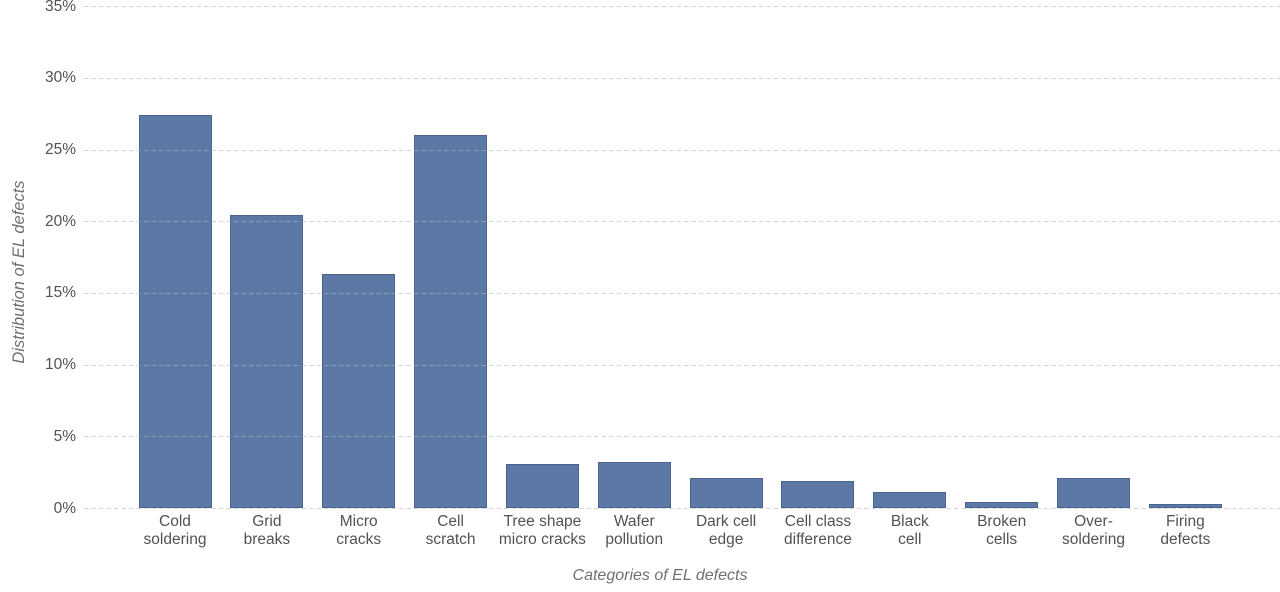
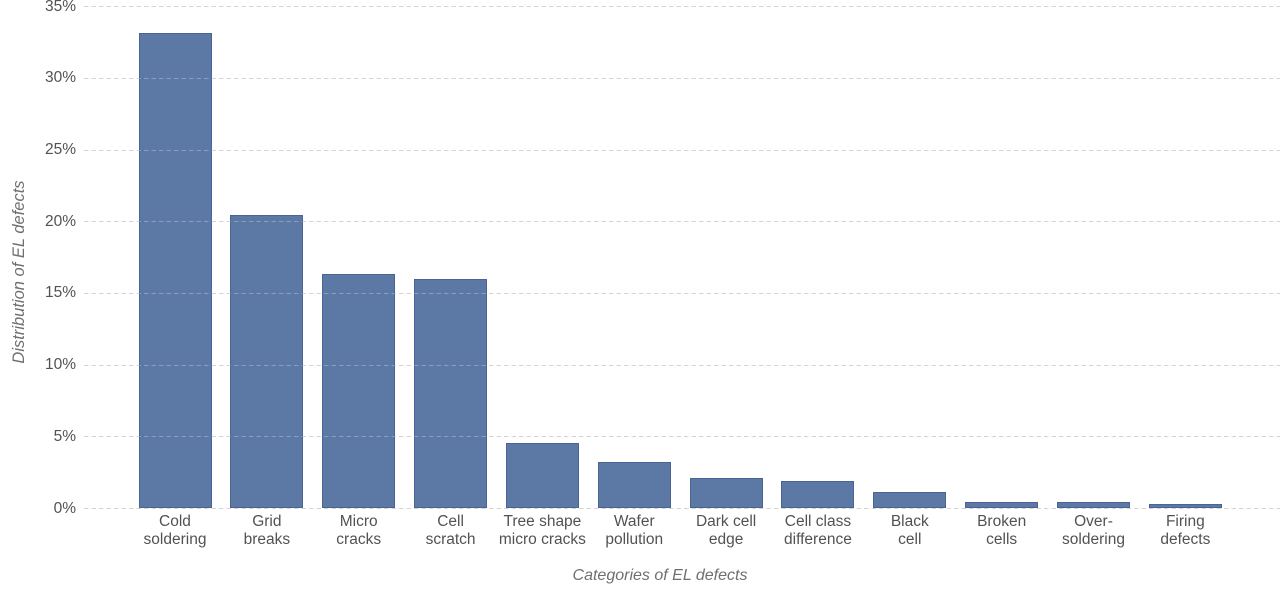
Cold soldering: 27.4% -> 33.1%
Cell scratch: 26.0% -> 16.0%
Tree shape micro cracks: 3.1% -> 4.5%
Over-soldering: 2.1% -> 0.4%
